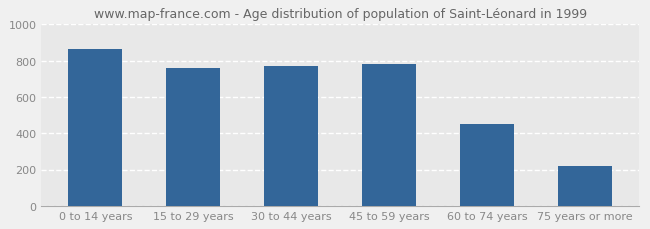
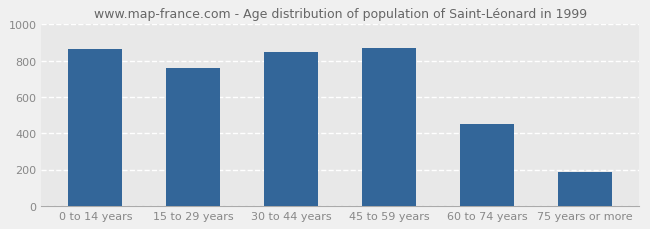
30 to 44 years: 770 -> 850
45 to 59 years: 780 -> 870
75 years or more: 220 -> 180
